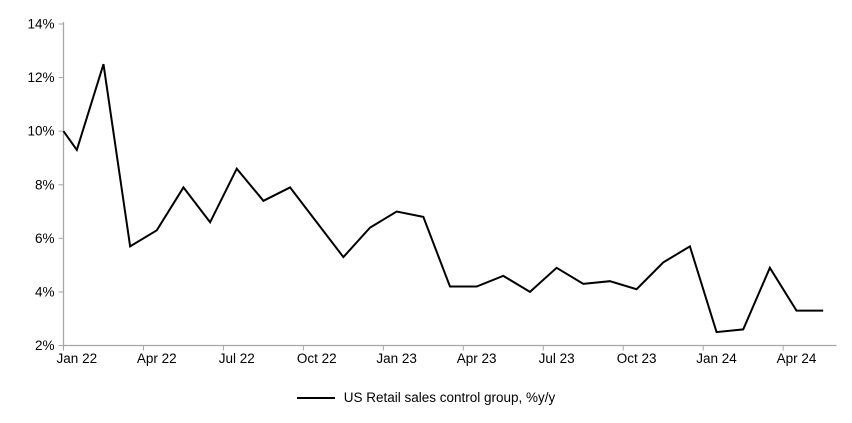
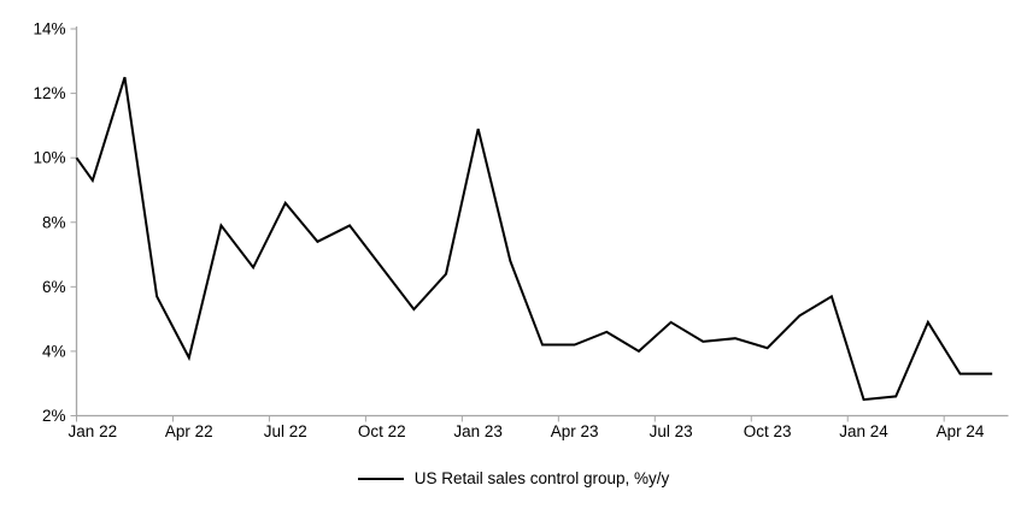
Apr 22: 6.3% -> 3.8%
Jan 23: 7.0% -> 10.9%
